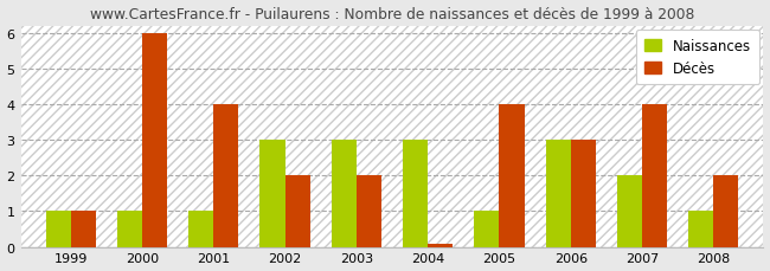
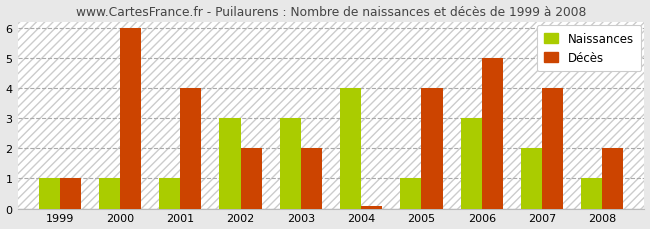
Naissances/2004: 3 -> 4
Décès/2006: 3.00 -> 5.00
